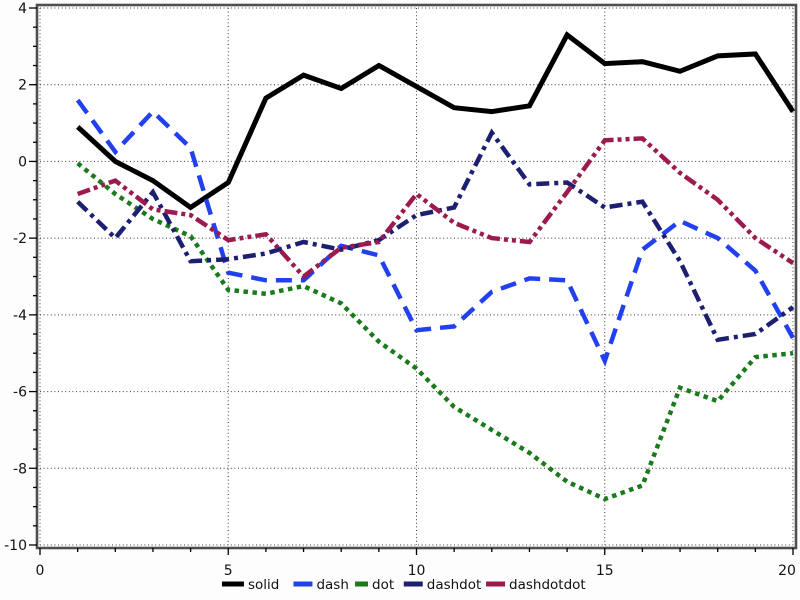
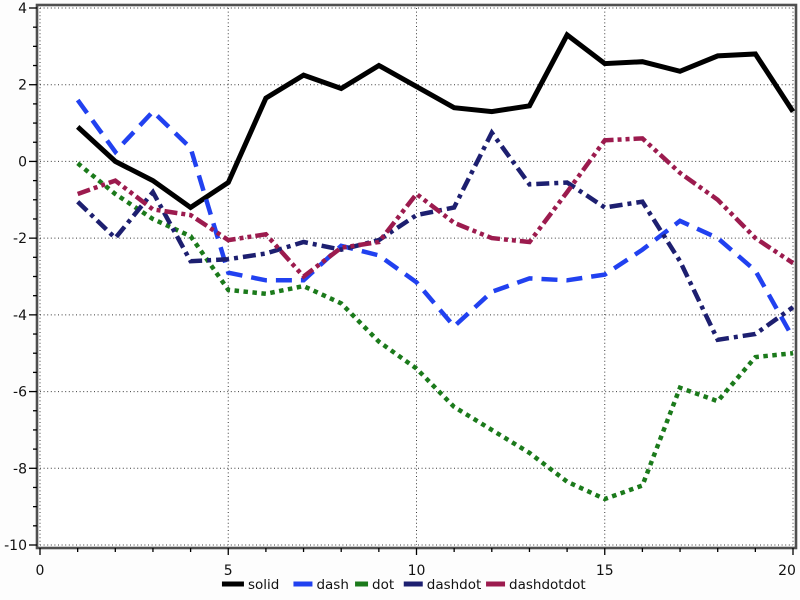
dash/10: -4.4 -> -3.1
dash/15: -5.2 -> -3.0
